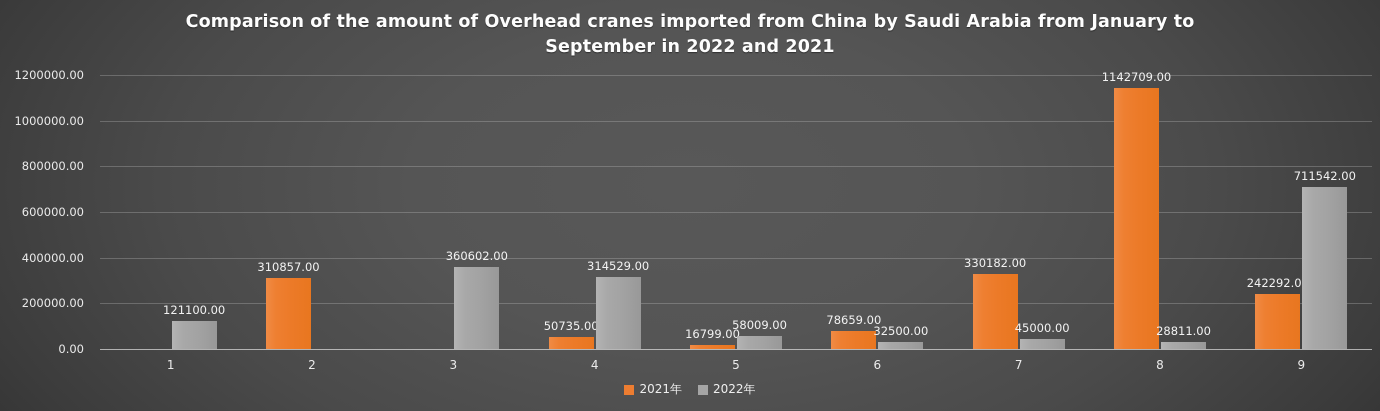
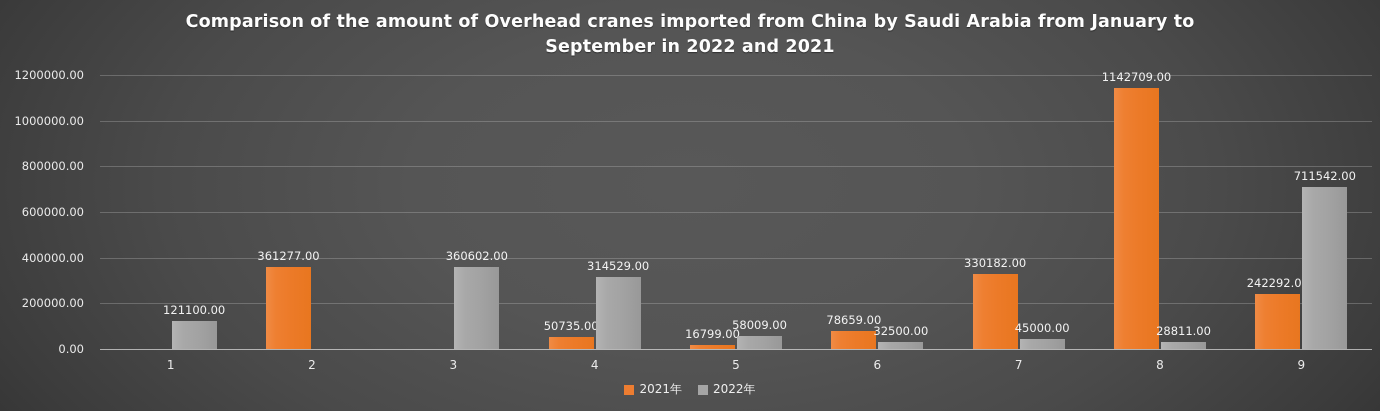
2021年/2: 310857.00 -> 361277.00
